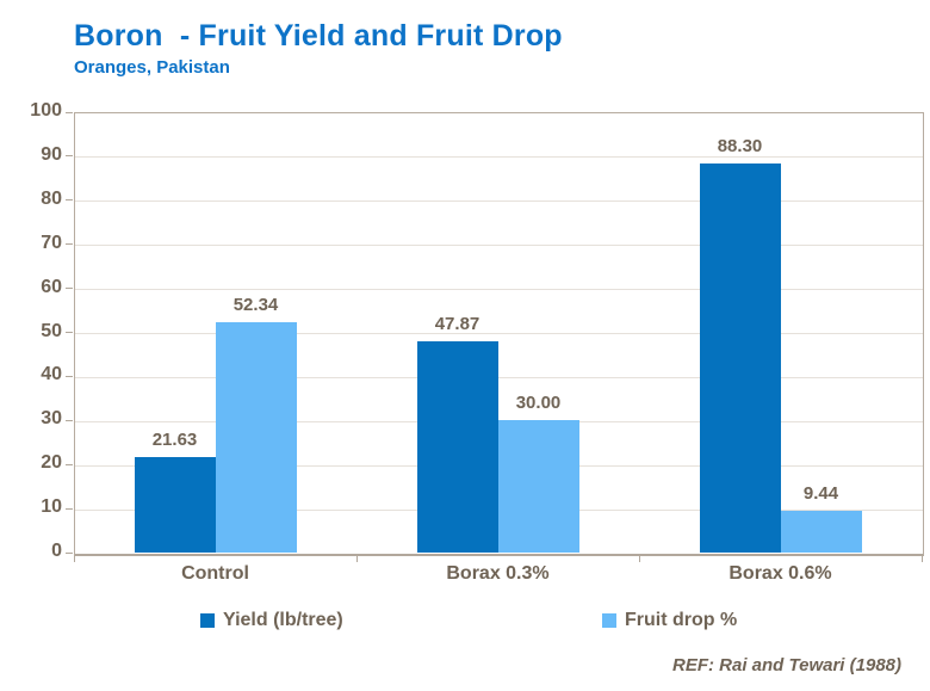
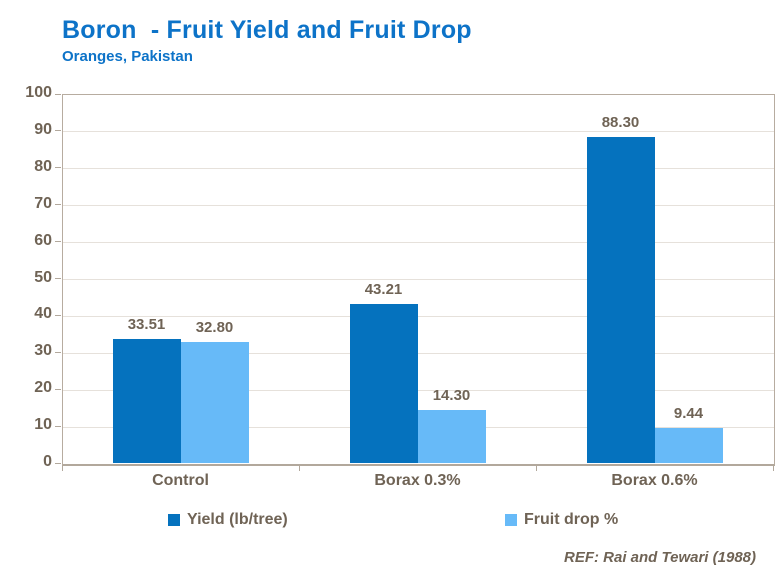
Yield (lb/tree)/Control: 21.63 -> 33.51
Fruit drop %/Control: 52.34 -> 32.80
Yield (lb/tree)/Borax 0.3%: 47.87 -> 43.21
Fruit drop %/Borax 0.3%: 30.00 -> 14.30
